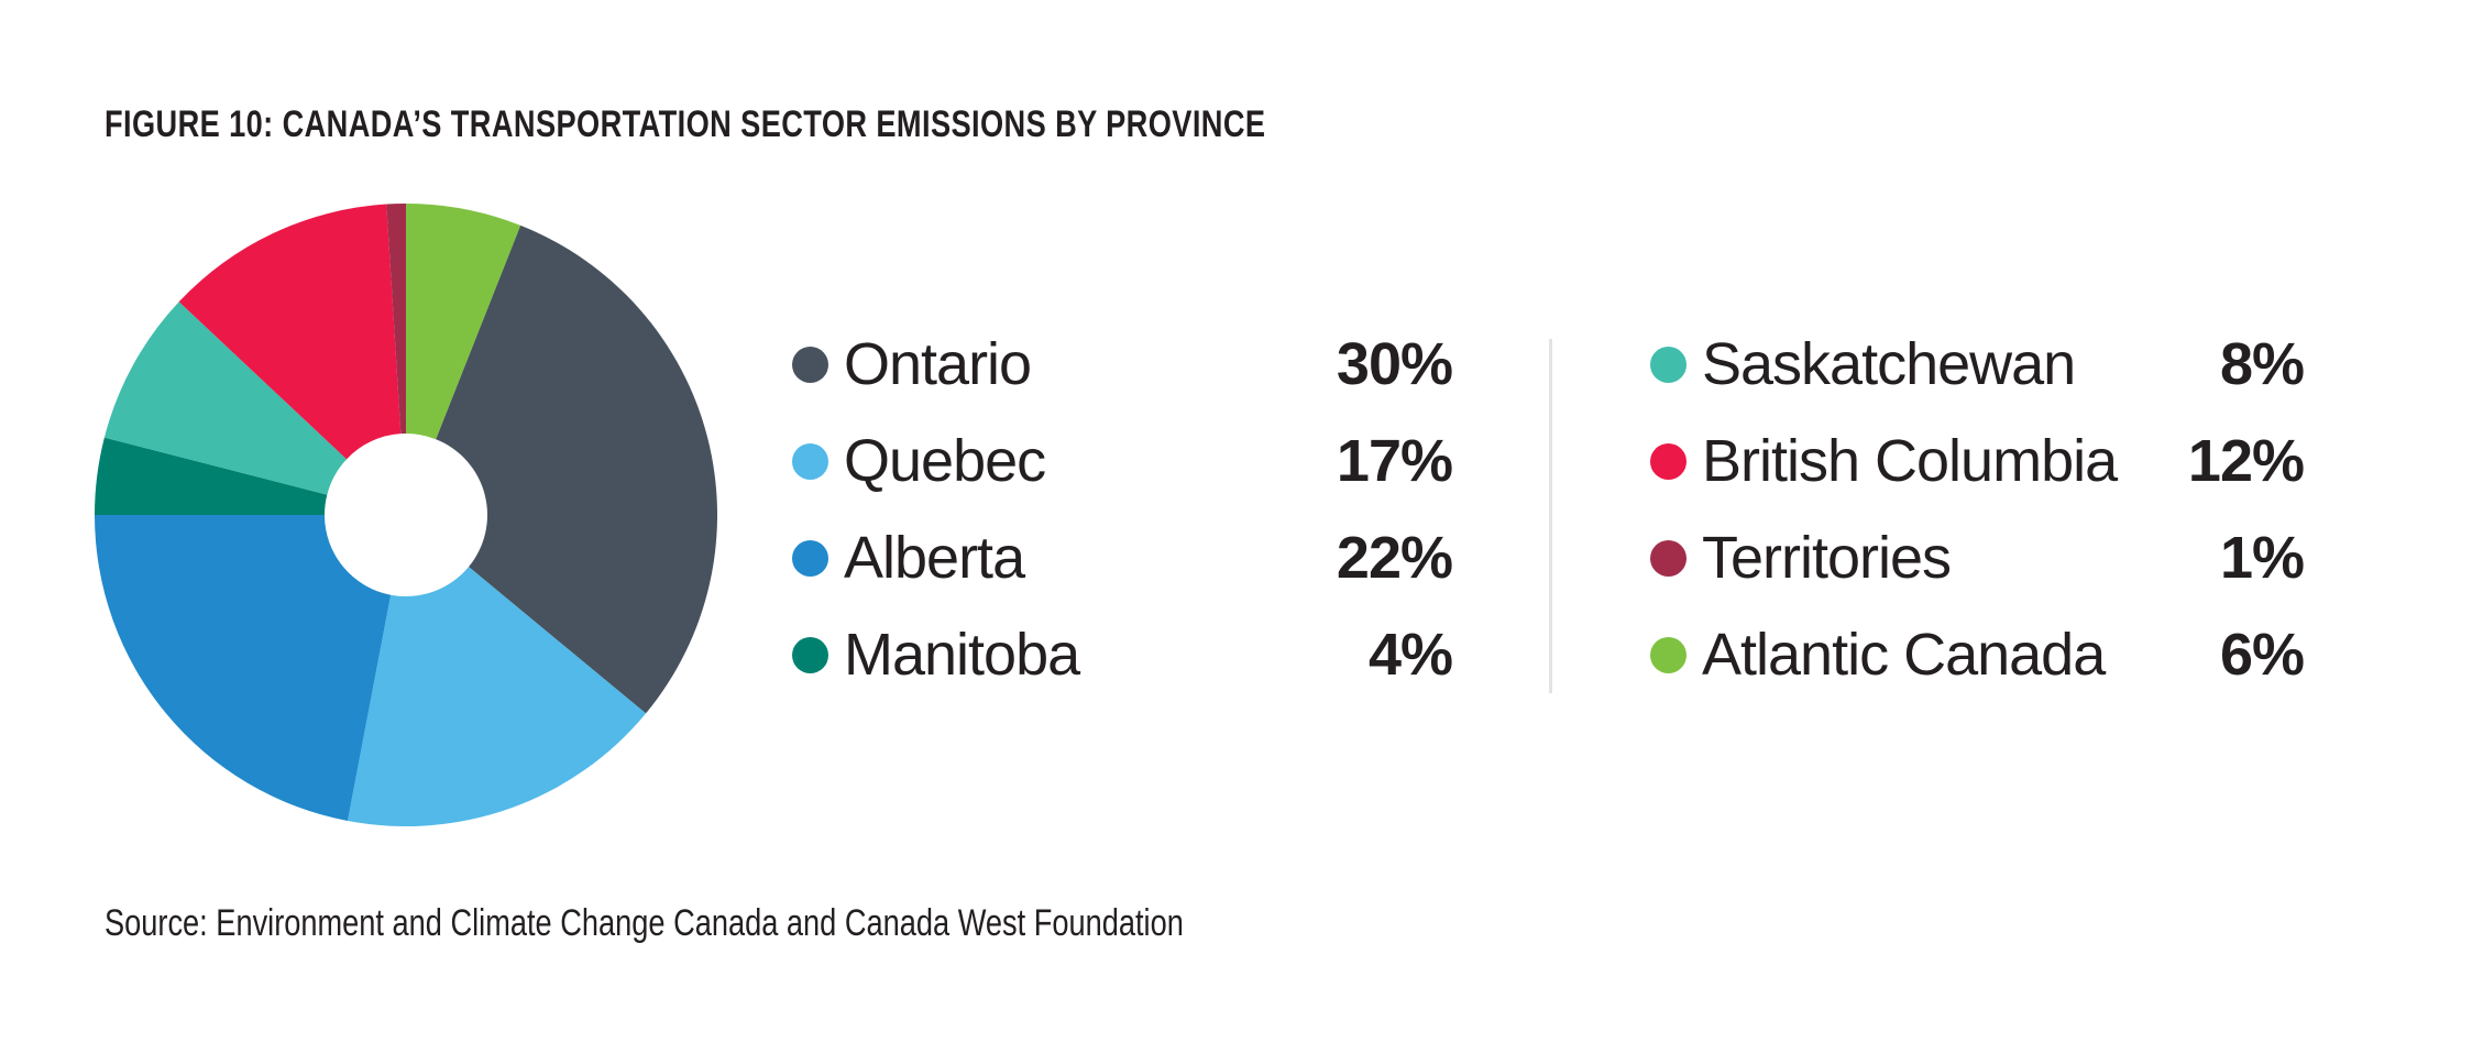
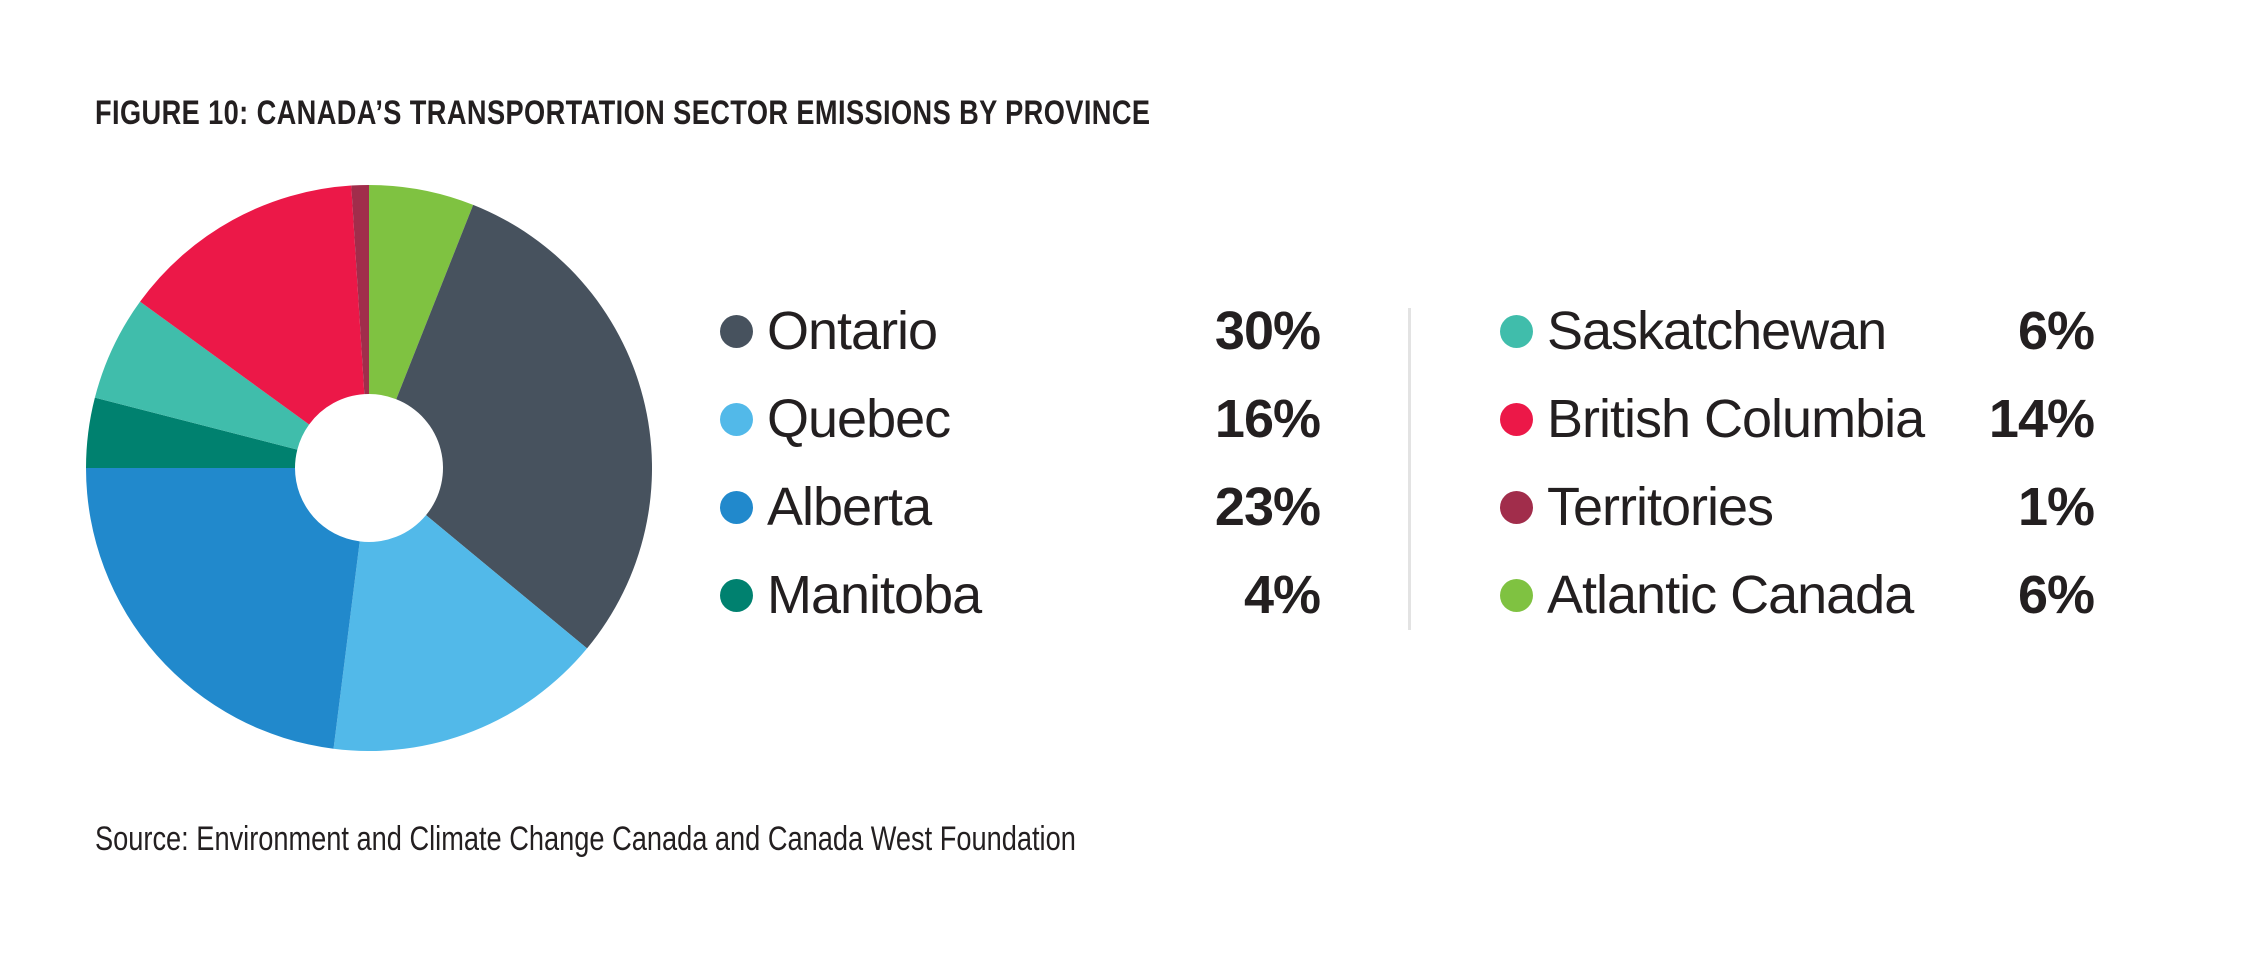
Quebec: 17% -> 16%
Alberta: 22% -> 23%
Saskatchewan: 8% -> 6%
British Columbia: 12% -> 14%
